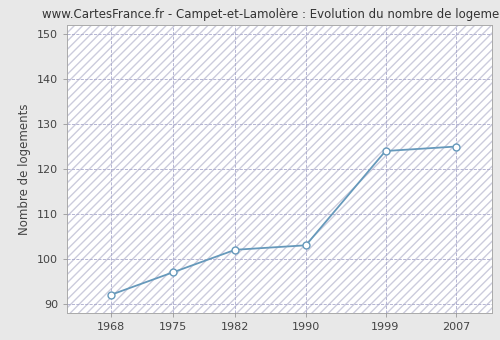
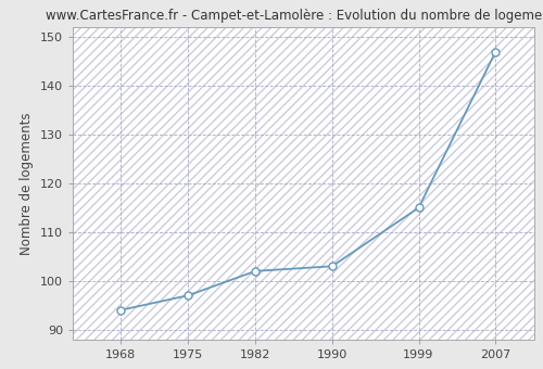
1968: 92 -> 94
1999: 124 -> 115
2007: 125 -> 147
